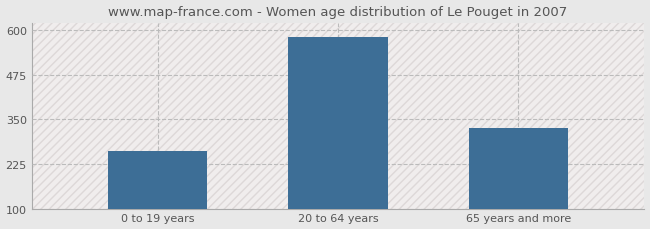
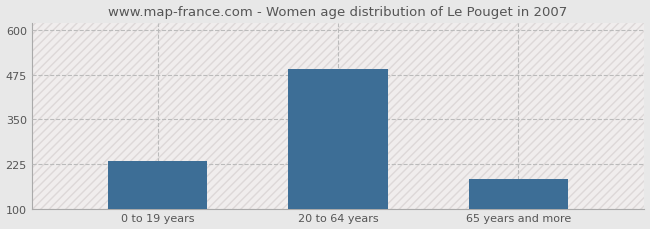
0 to 19 years: 260 -> 232
20 to 64 years: 580 -> 490
65 years and more: 325 -> 182
